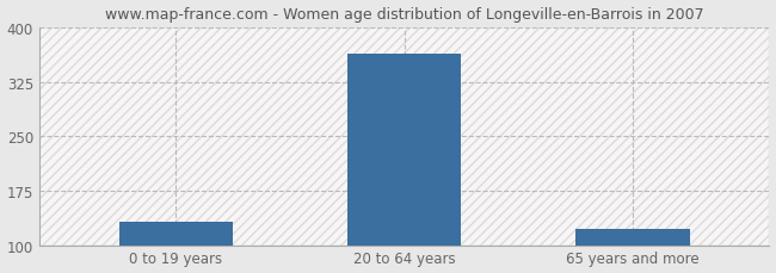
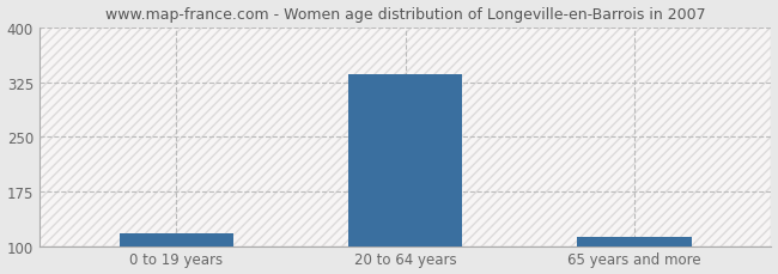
0 to 19 years: 132 -> 118
20 to 64 years: 364 -> 336
65 years and more: 122 -> 112
